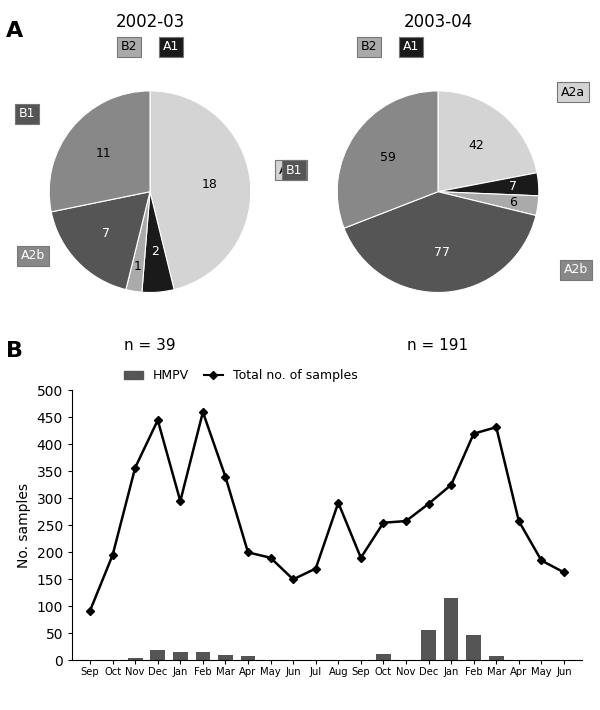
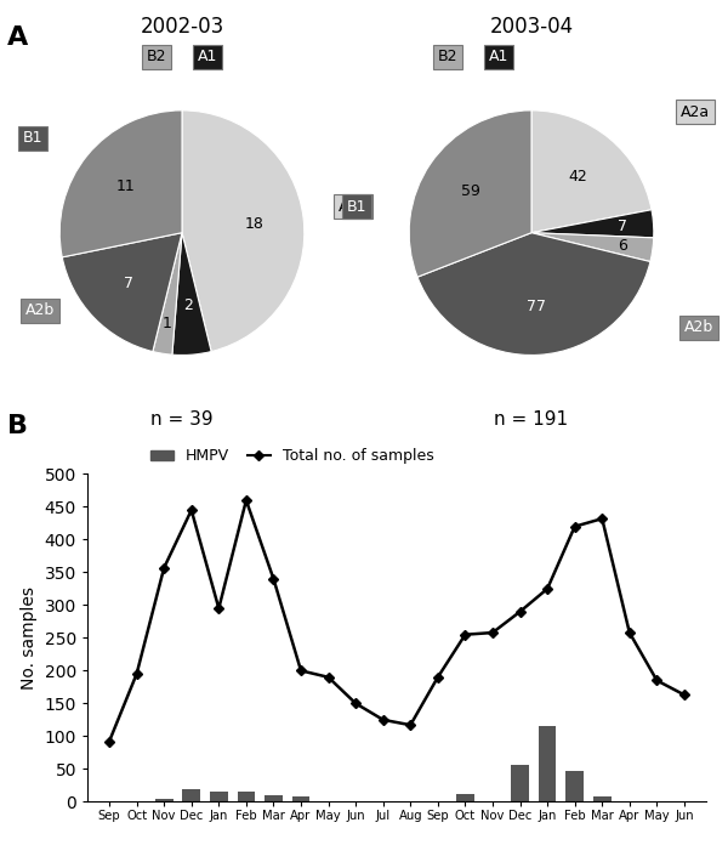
Total no. of samples/Jul: 170 -> 125
Total no. of samples/Aug: 292 -> 117
